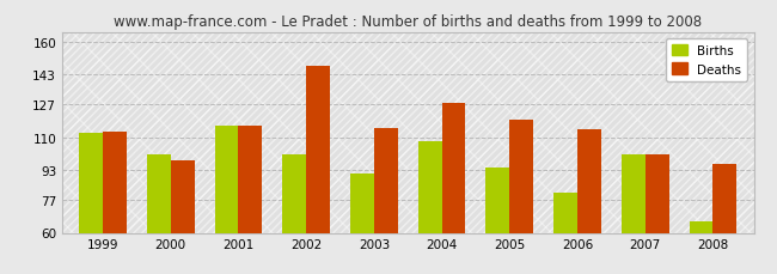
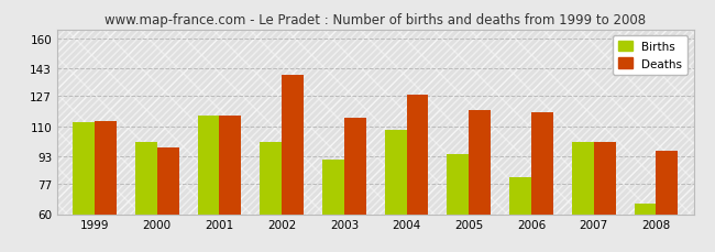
Deaths/2002: 147 -> 139
Deaths/2006: 114 -> 118
